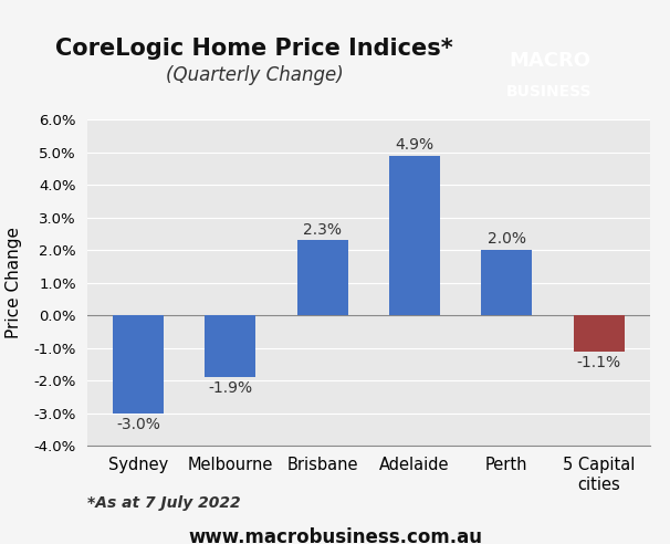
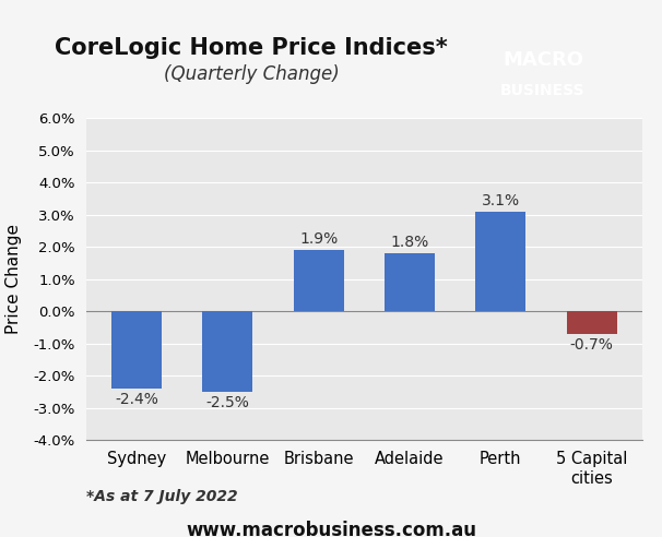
Sydney: -3.0% -> -2.4%
Melbourne: -1.9% -> -2.5%
Brisbane: 2.3% -> 1.9%
Adelaide: 4.9% -> 1.8%
Perth: 2.0% -> 3.1%
5 Capital cities: -1.1% -> -0.7%
